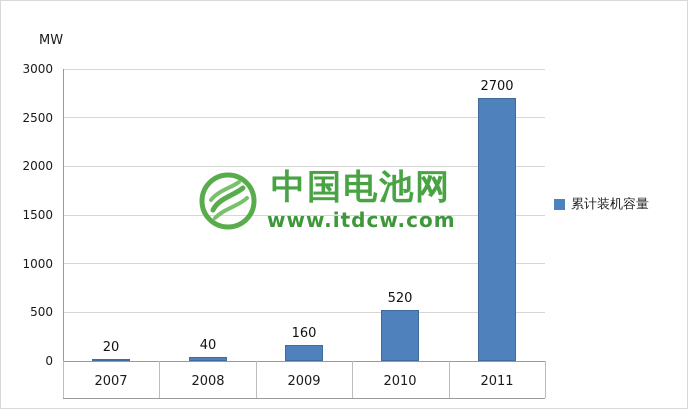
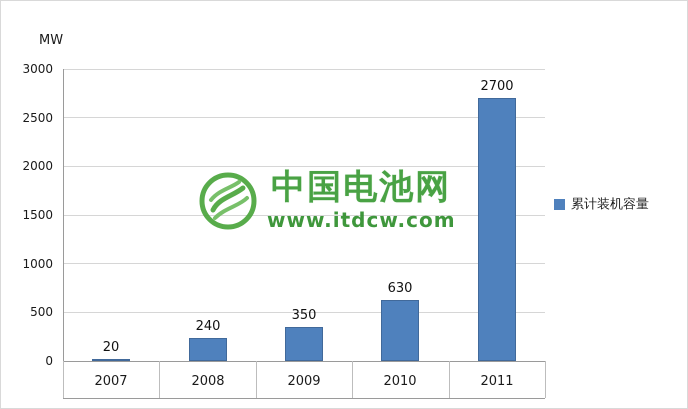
2008: 40 -> 240
2009: 160 -> 350
2010: 520 -> 630
